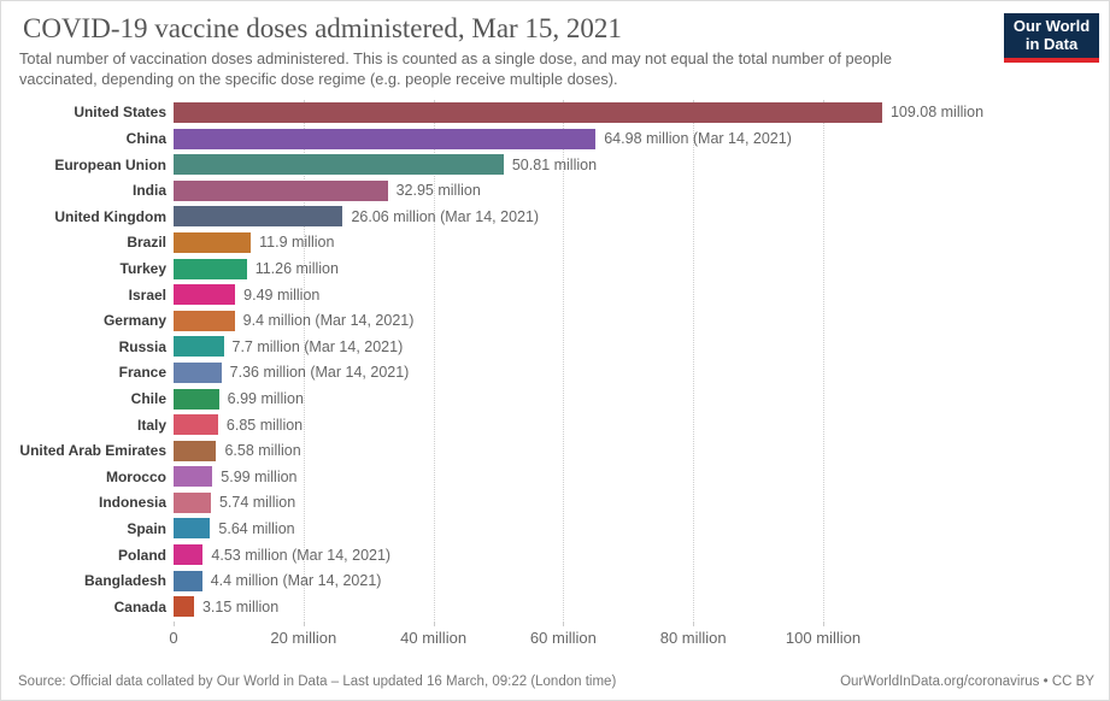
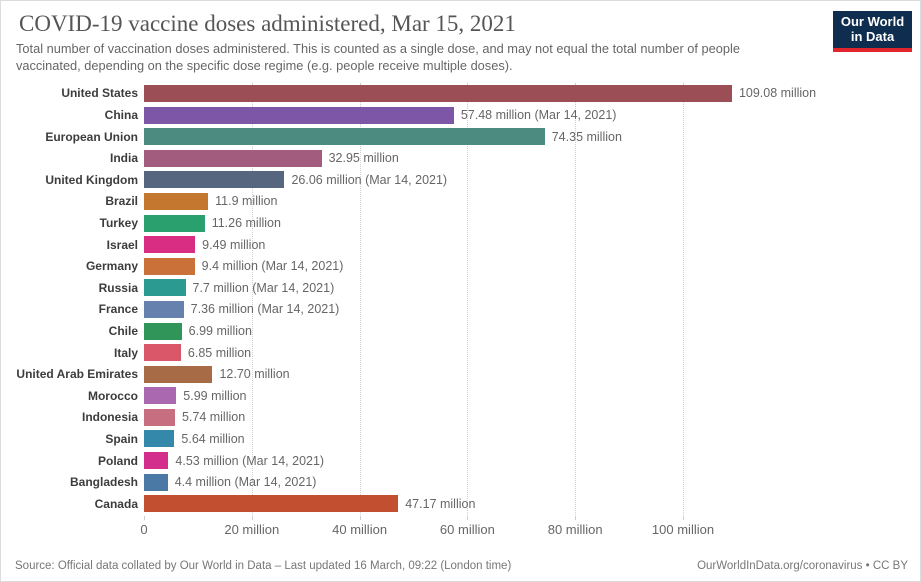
China: 64.98 -> 57.48
European Union: 50.81 -> 74.35
United Arab Emirates: 6.58 -> 12.70
Canada: 3.15 -> 47.17
